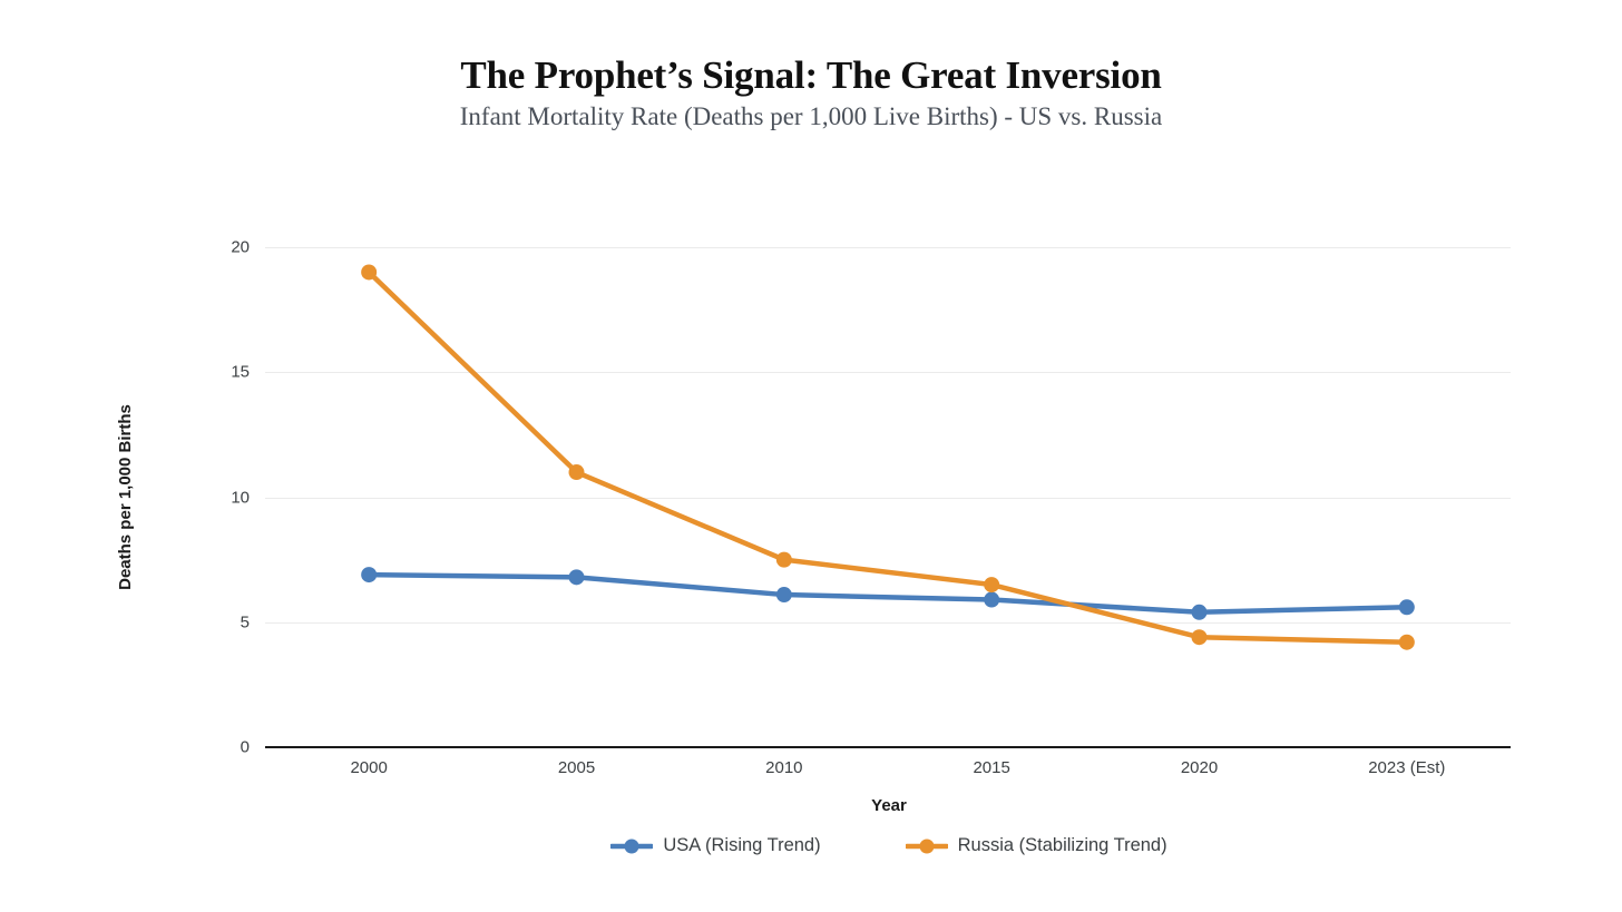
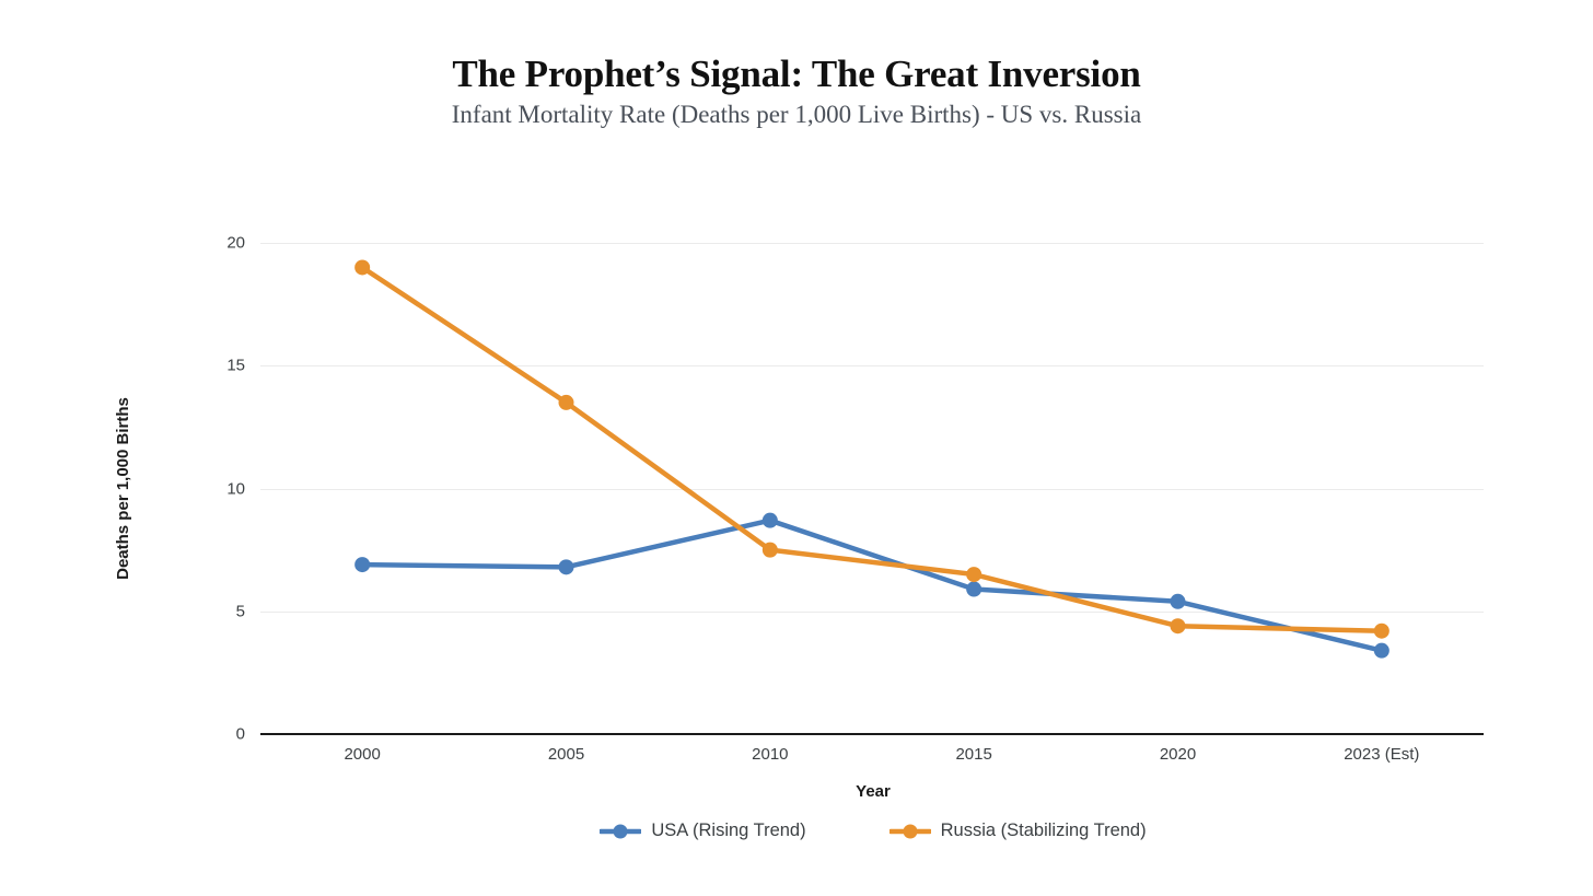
Russia (Stabilizing Trend)/2005: 11.0 -> 13.5
USA (Rising Trend)/2010: 6.1 -> 8.7
USA (Rising Trend)/2023 (Est): 5.6 -> 3.4
